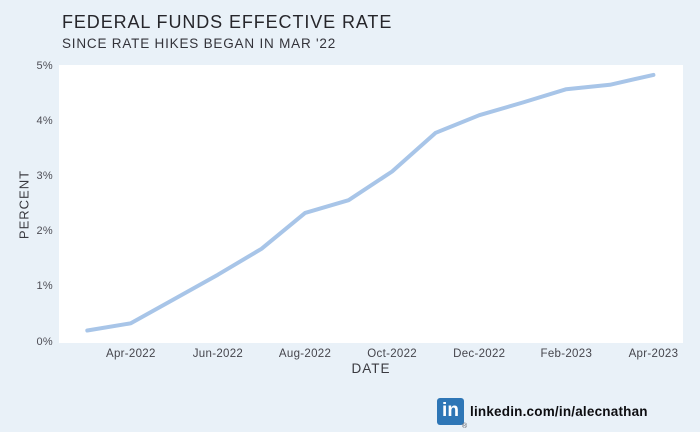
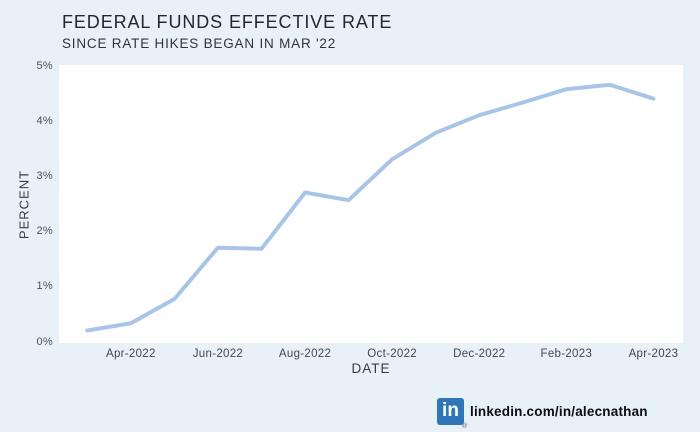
Jun-2022: 1.2% -> 1.7%
Aug-2022: 2.3% -> 2.7%
Oct-2022: 3.1% -> 3.3%
Apr-2023: 4.8% -> 4.4%
